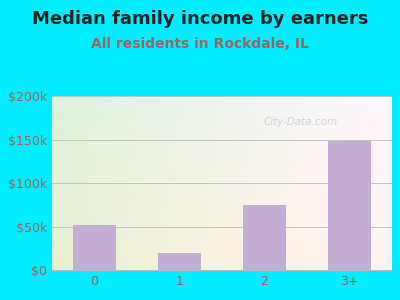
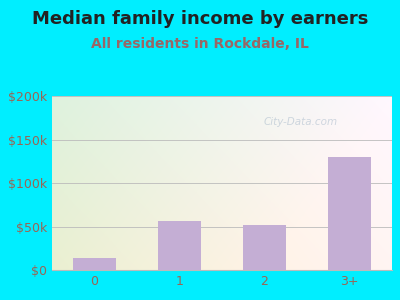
0: $52k -> $14k
1: $20k -> $56k
2: $75k -> $52k
3+: $148k -> $130k
